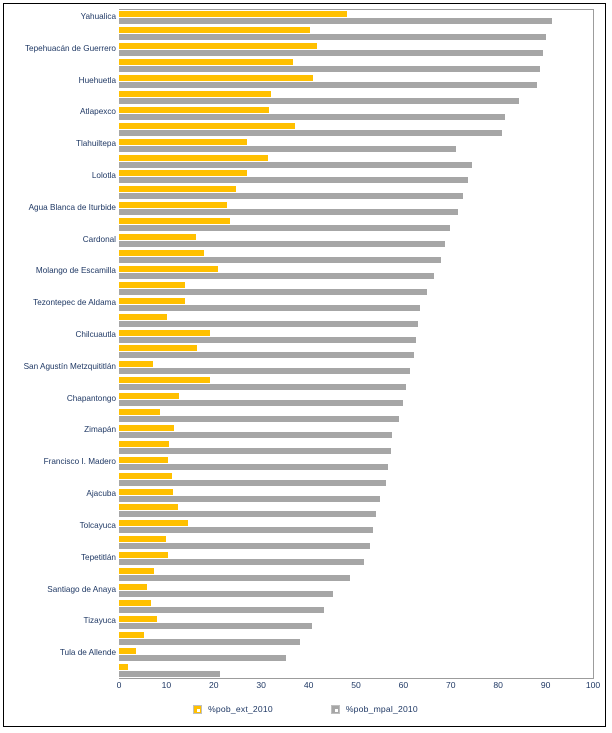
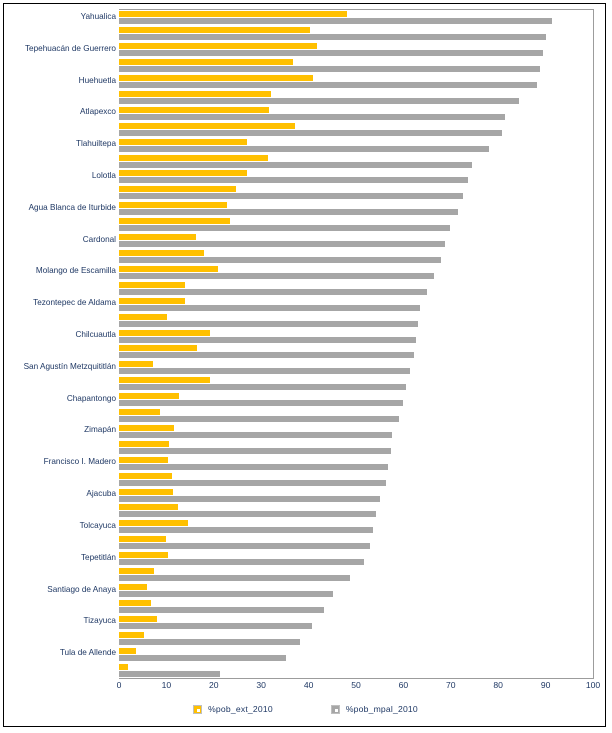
%pob_mpal_2010/Tlahuiltepa: 71 -> 78
